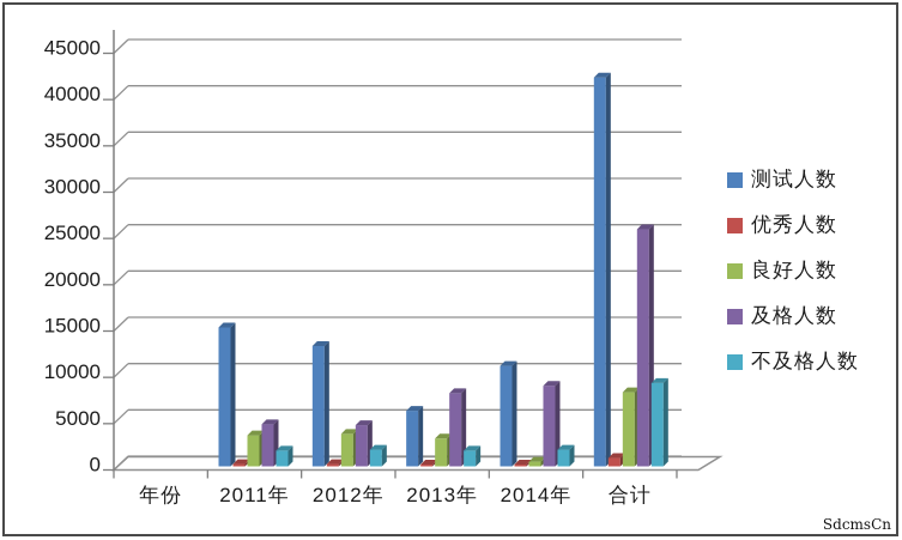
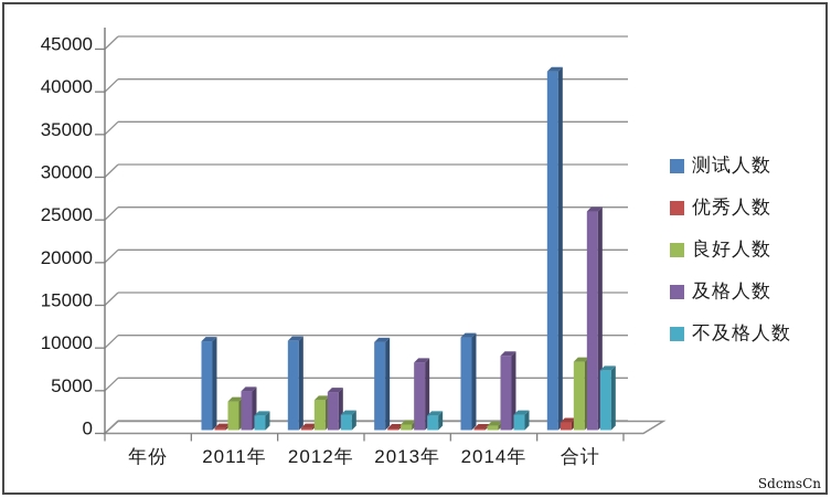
测试人数/2011年: 15000 -> 10000
测试人数/2012年: 13000 -> 10000
测试人数/2013年: 6000 -> 10000
良好人数/2013年: 3000 -> 1000
不及格人数/合计: 9000 -> 7000
